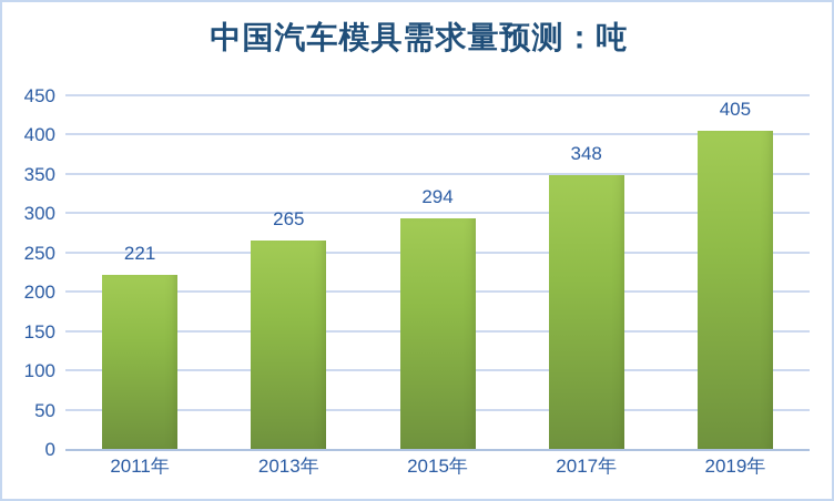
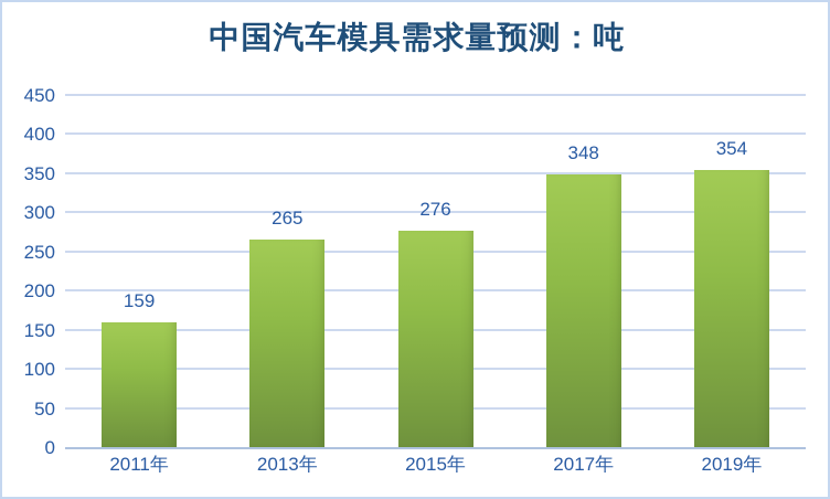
2011年: 221 -> 159
2015年: 294 -> 276
2019年: 405 -> 354
